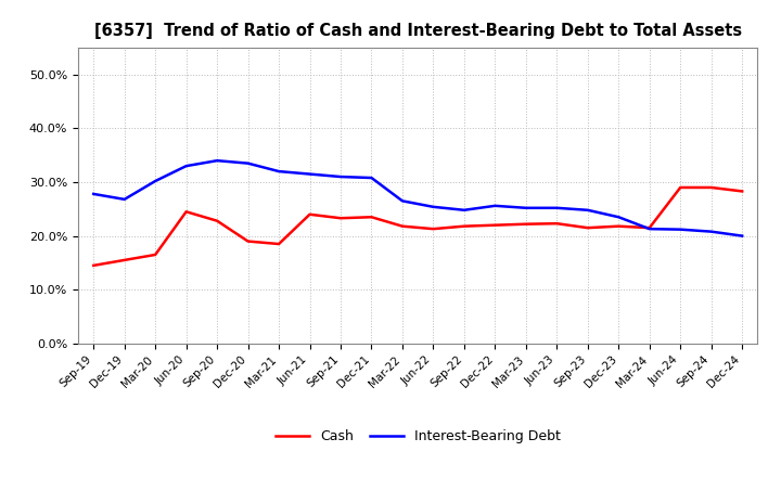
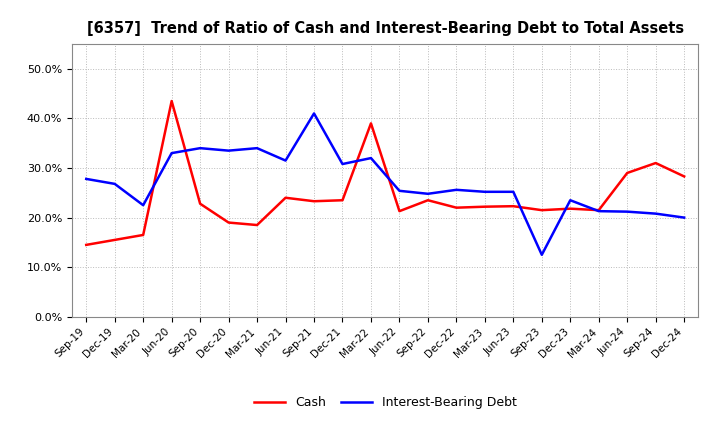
Interest-Bearing Debt/Mar-20: 30.2% -> 22.5%
Cash/Jun-20: 24.5% -> 43.5%
Interest-Bearing Debt/Mar-21: 32.0% -> 34.0%
Interest-Bearing Debt/Sep-21: 31.0% -> 41.0%
Cash/Mar-22: 21.8% -> 39.0%
Interest-Bearing Debt/Mar-22: 26.5% -> 32.0%
Cash/Sep-22: 21.8% -> 23.5%
Interest-Bearing Debt/Sep-23: 24.8% -> 12.5%
Cash/Sep-24: 29.0% -> 31.0%
